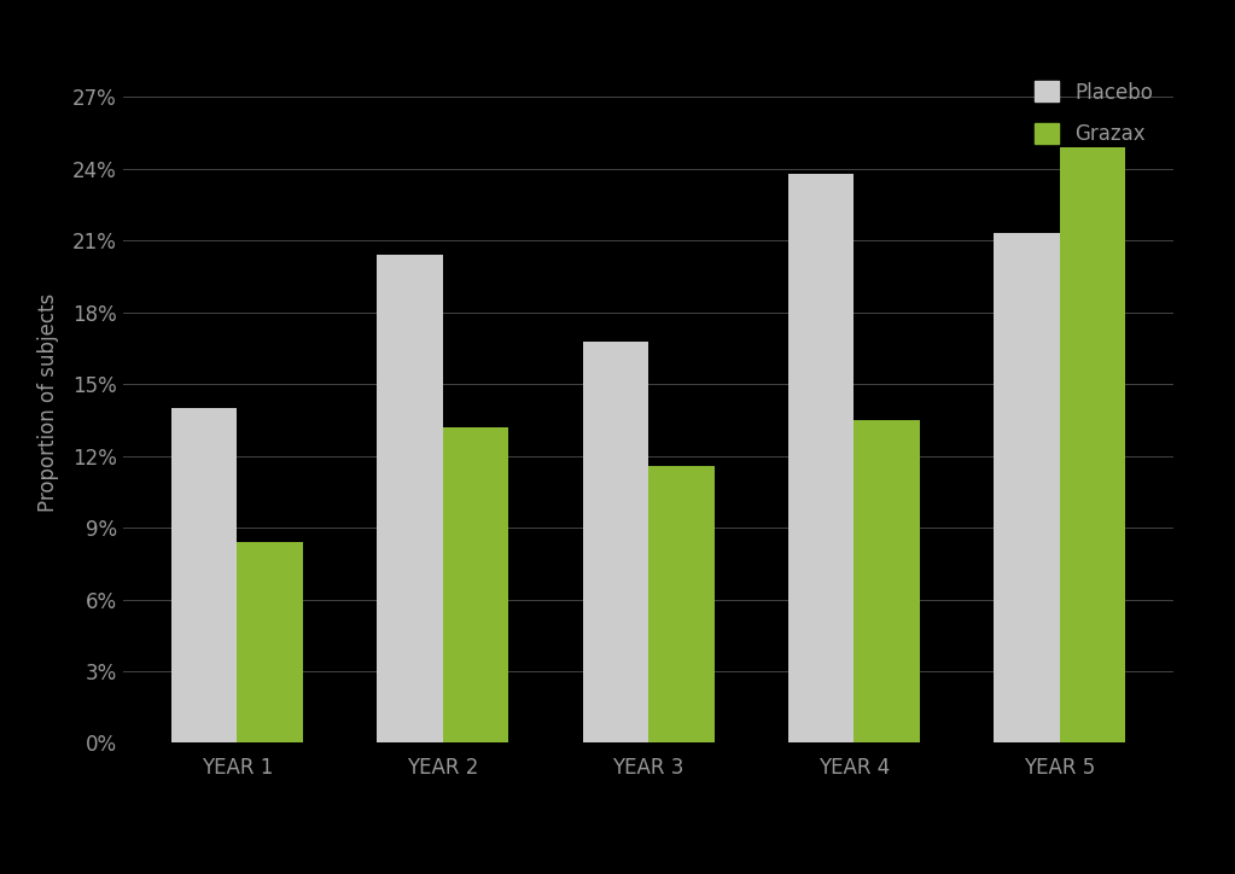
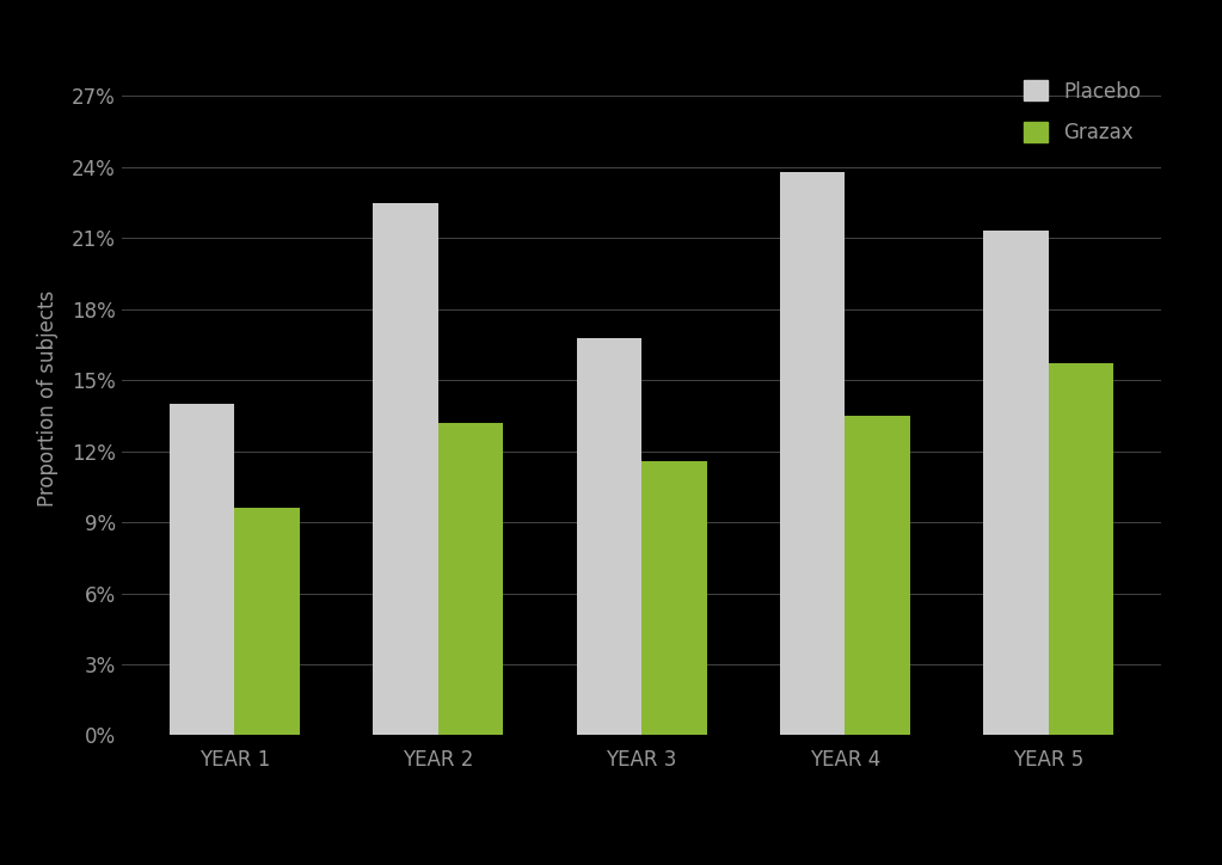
Grazax/YEAR 1: 8.4% -> 9.6%
Placebo/YEAR 2: 20.4% -> 22.5%
Grazax/YEAR 5: 24.9% -> 15.7%
